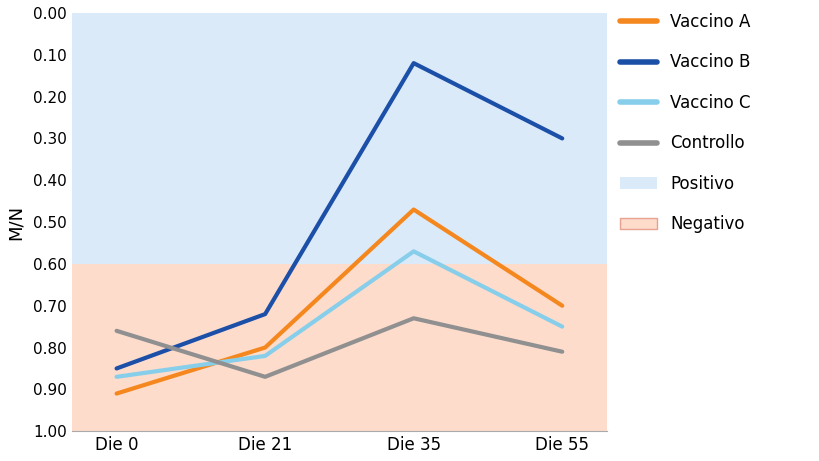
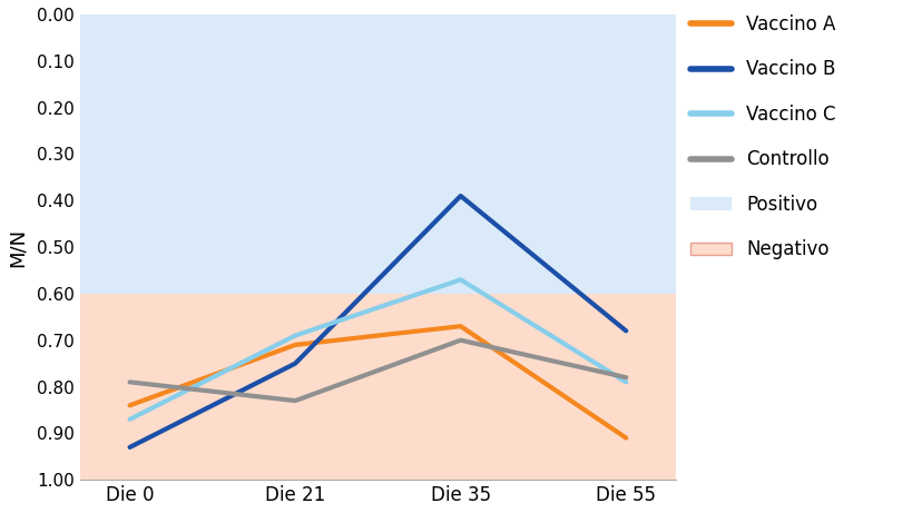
Vaccino A/Die 0: 0.91 -> 0.84
Vaccino B/Die 0: 0.85 -> 0.93
Controllo/Die 0: 0.76 -> 0.79
Vaccino A/Die 21: 0.80 -> 0.71
Vaccino B/Die 21: 0.72 -> 0.75
Vaccino C/Die 21: 0.82 -> 0.69
Controllo/Die 21: 0.87 -> 0.83
Vaccino A/Die 35: 0.47 -> 0.67
Vaccino B/Die 35: 0.12 -> 0.39
Controllo/Die 35: 0.73 -> 0.70
Vaccino A/Die 55: 0.70 -> 0.91
Vaccino B/Die 55: 0.30 -> 0.68
Vaccino C/Die 55: 0.75 -> 0.79
Controllo/Die 55: 0.81 -> 0.78
